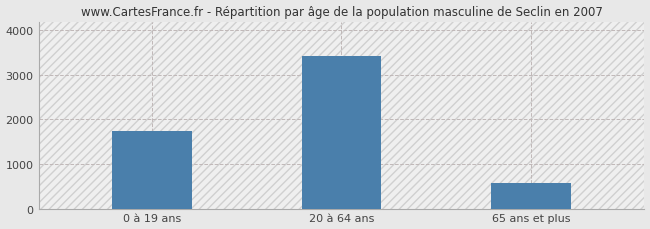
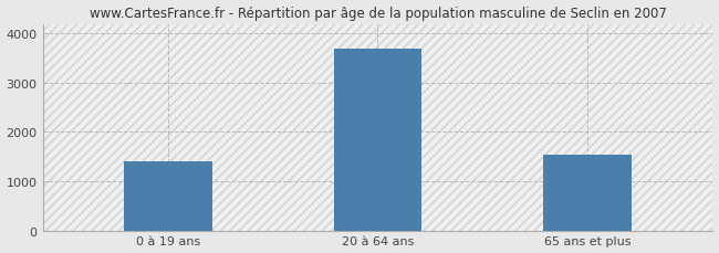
0 à 19 ans: 1750 -> 1400
20 à 64 ans: 3430 -> 3700
65 ans et plus: 580 -> 1550
